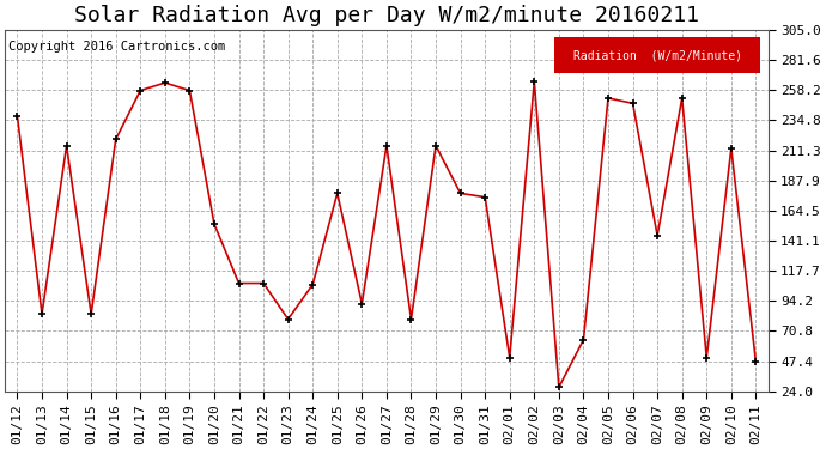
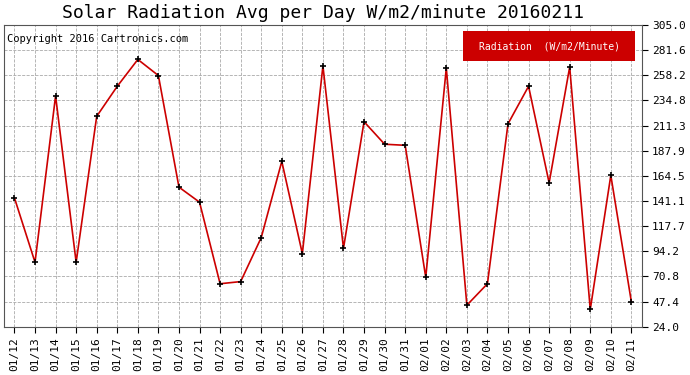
01/12: 238 -> 144
01/14: 215 -> 239
01/17: 258 -> 248
01/18: 264 -> 273
01/21: 108 -> 140
01/22: 108 -> 64
01/23: 80 -> 66
01/27: 215 -> 267
01/28: 80 -> 97
01/30: 178 -> 194
01/31: 175 -> 193
02/01: 50 -> 70
02/03: 27 -> 44
02/05: 252 -> 213
02/07: 145 -> 158
02/08: 252 -> 266
02/09: 50 -> 40
02/10: 213 -> 165
